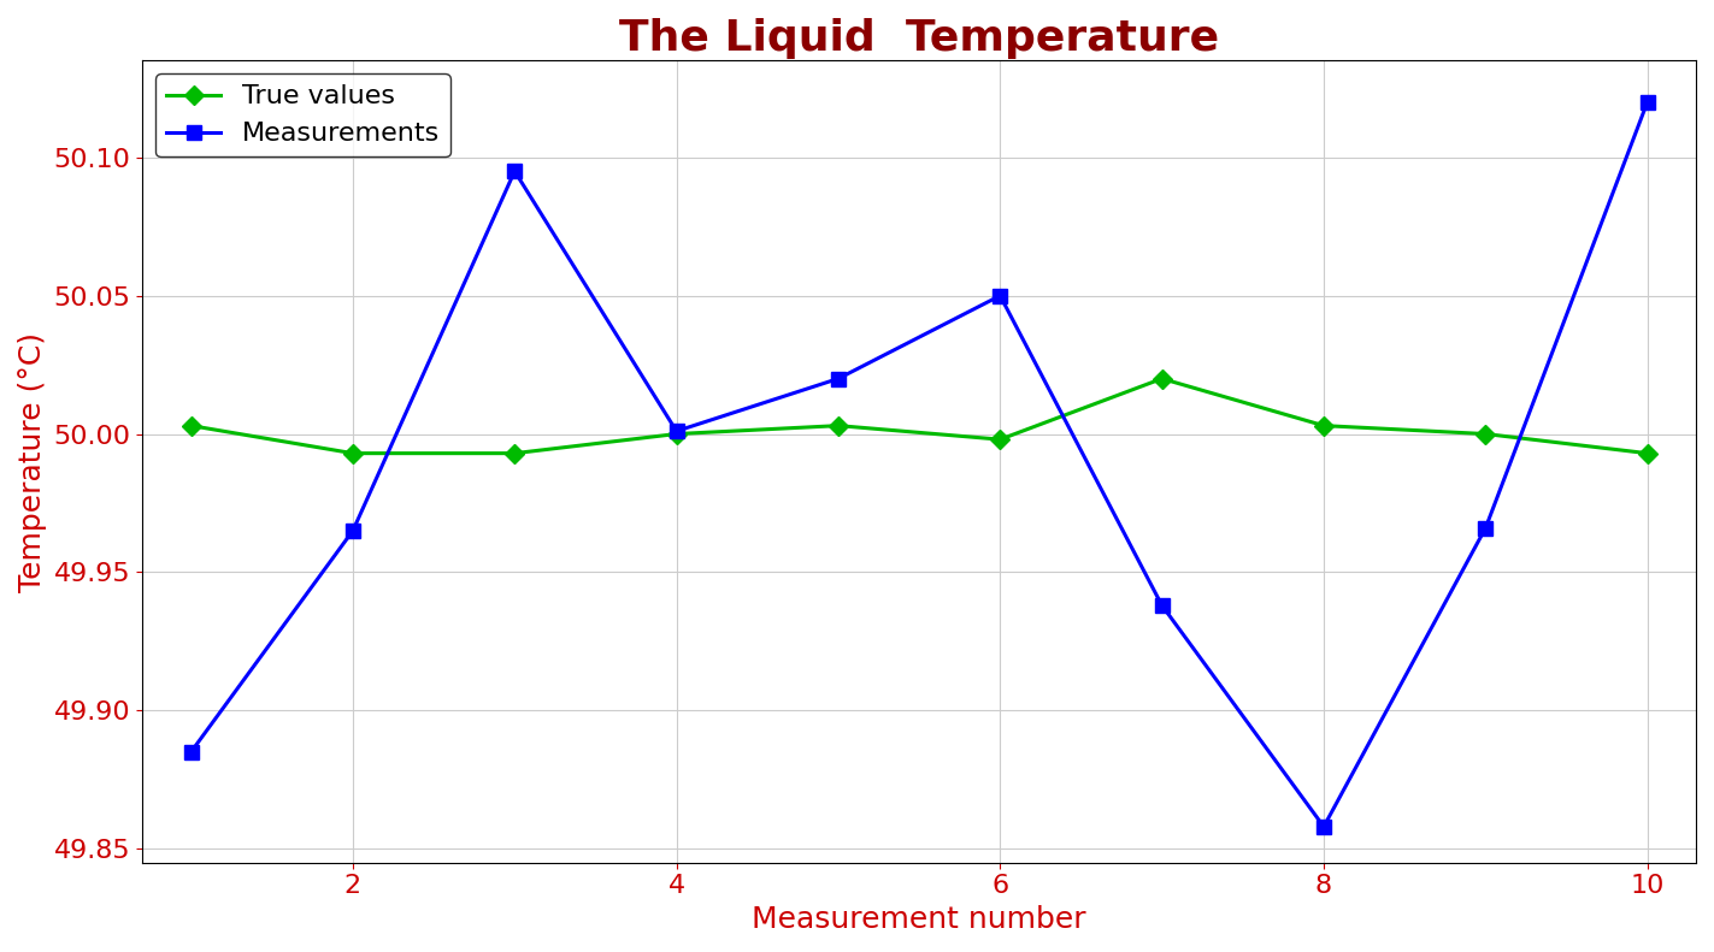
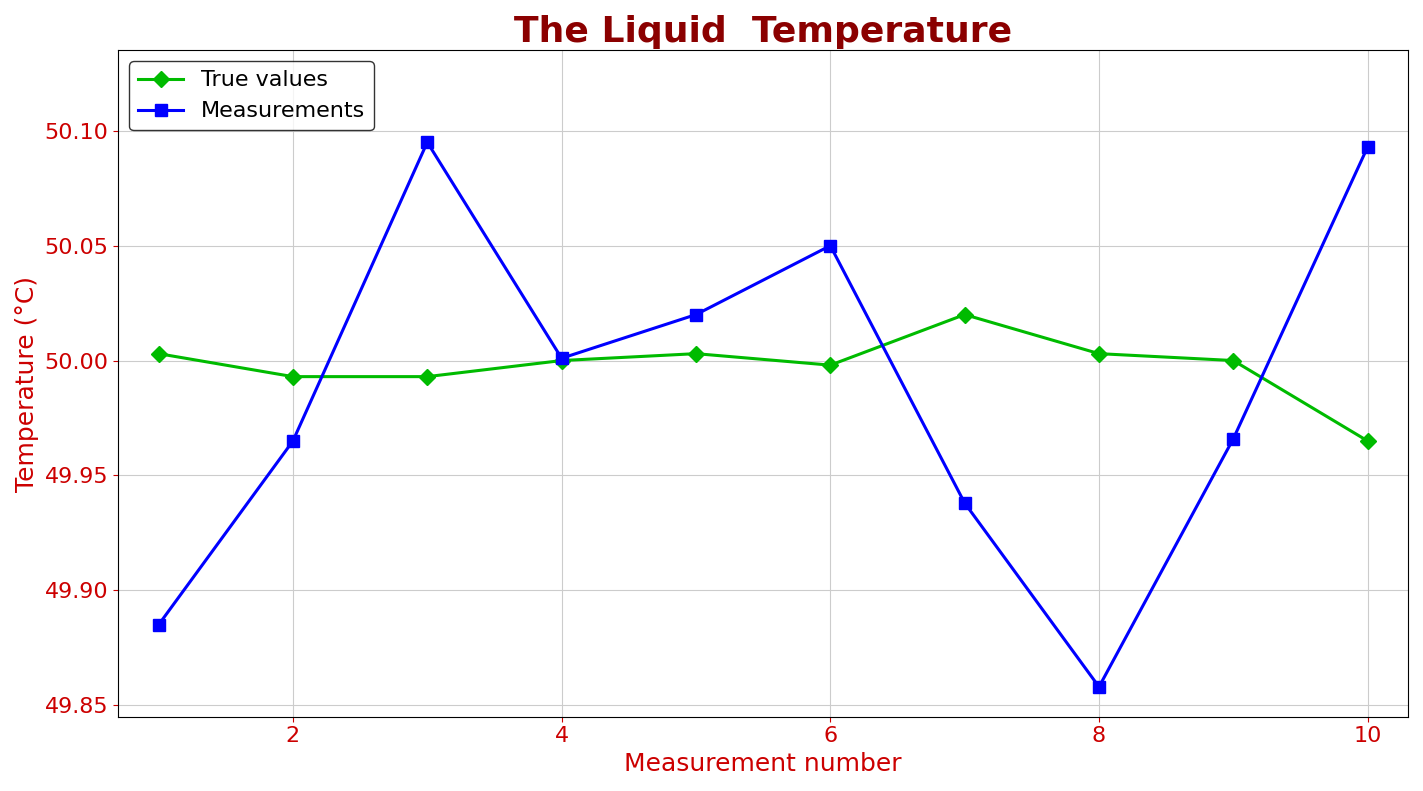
True values/10: 49.993 -> 49.965
Measurements/10: 50.120 -> 50.093
